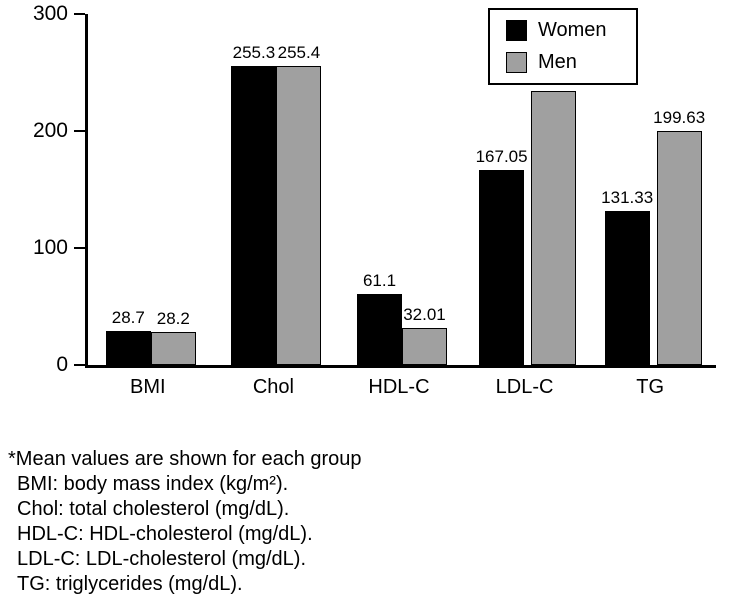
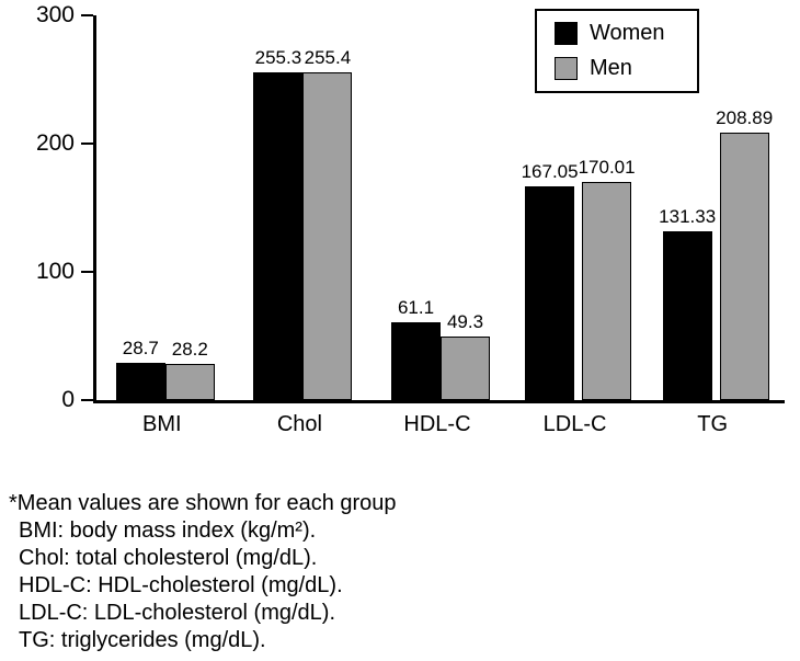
Men/HDL-C: 32.01 -> 49.3
Men/LDL-C: 234.58 -> 170.01
Men/TG: 199.63 -> 208.89
